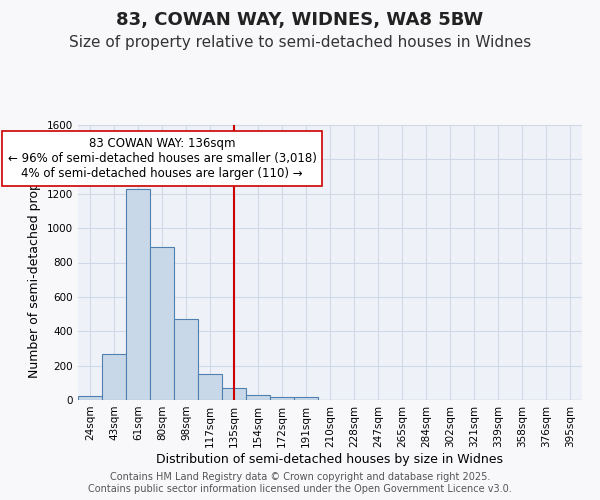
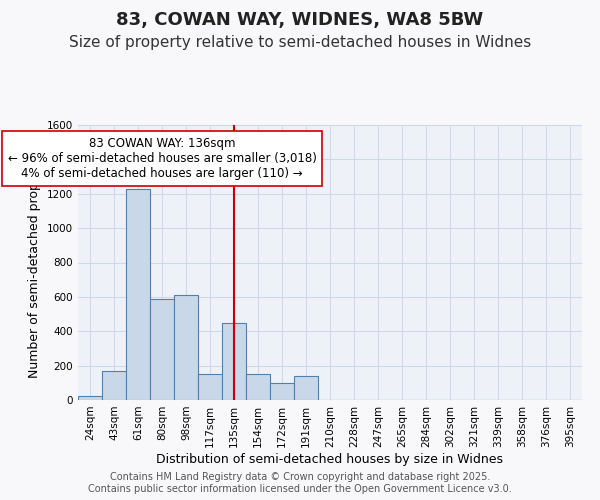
43sqm: 260 -> 170
80sqm: 890 -> 590
98sqm: 470 -> 610
135sqm: 70 -> 450
154sqm: 30 -> 150
172sqm: 20 -> 100
191sqm: 20 -> 140
